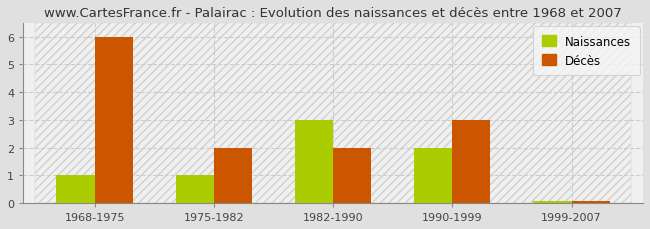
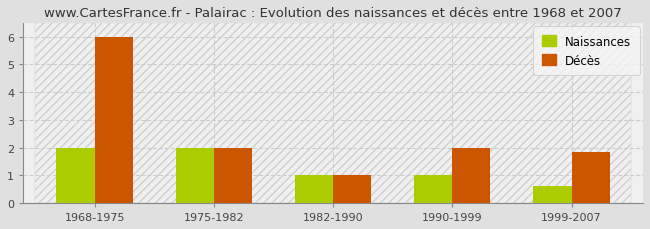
Naissances/1968-1975: 1.00 -> 2.00
Naissances/1975-1982: 1.00 -> 2.00
Naissances/1982-1990: 3.00 -> 1.00
Décès/1982-1990: 2.00 -> 1.00
Naissances/1990-1999: 2.00 -> 1.00
Décès/1990-1999: 3.00 -> 2.00
Naissances/1999-2007: 0.07 -> 0.60
Décès/1999-2007: 0.07 -> 1.85
